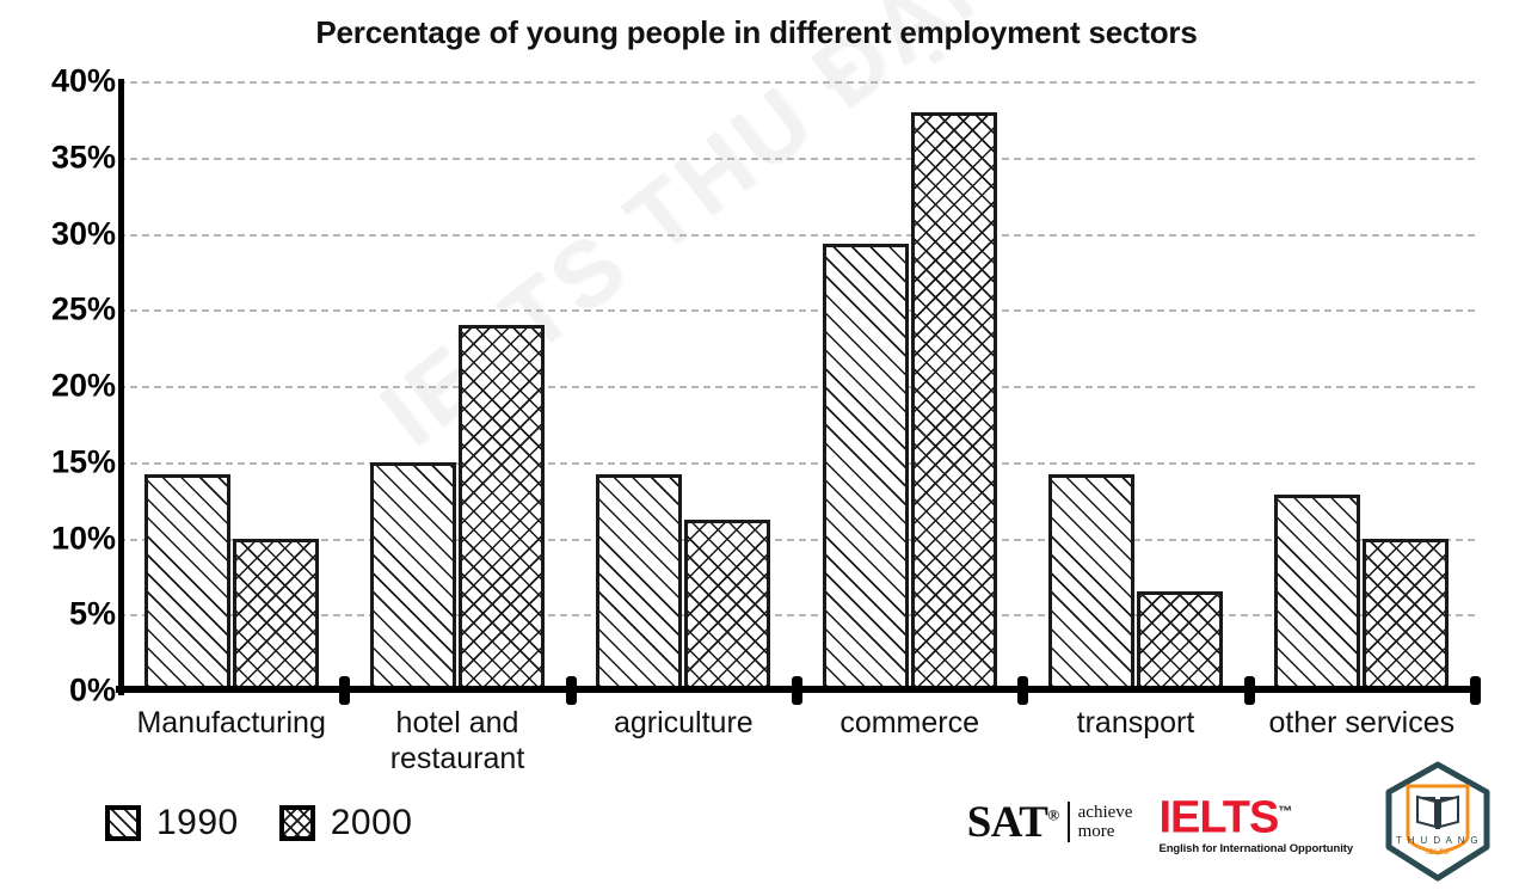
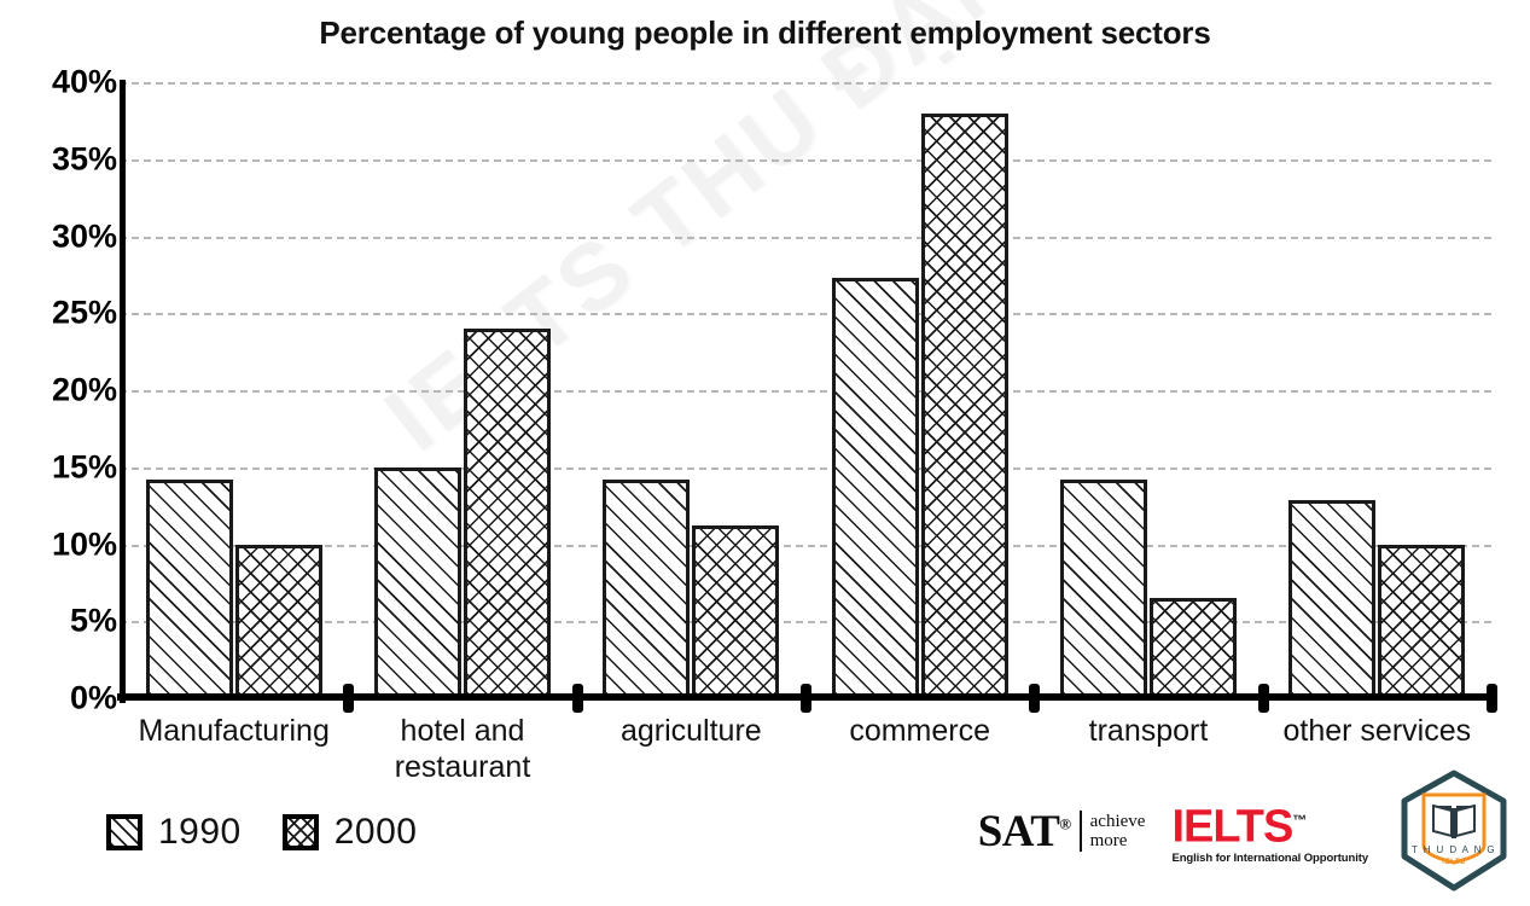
1990/commerce: 29.3% -> 27.3%
